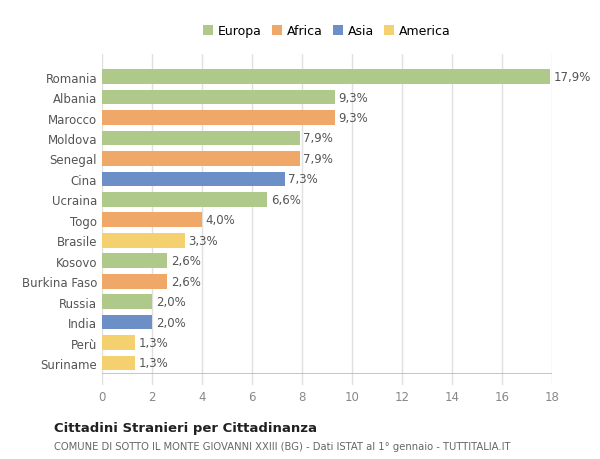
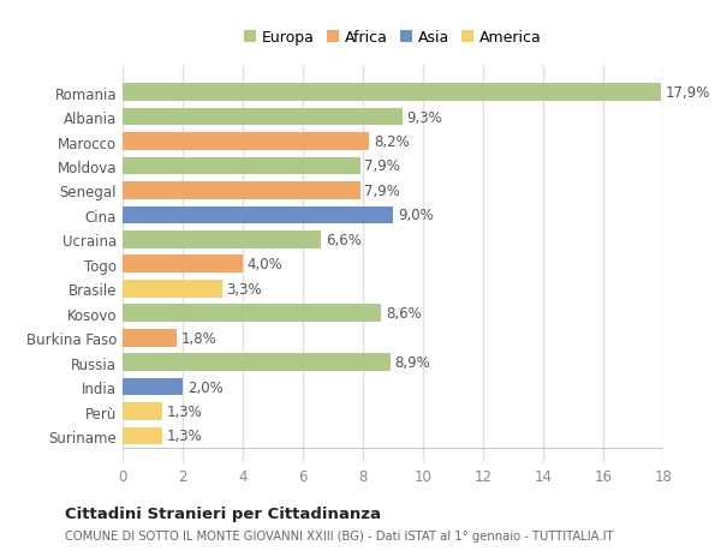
Marocco: 9,3% -> 8,2%
Cina: 7,3% -> 9,0%
Kosovo: 2,6% -> 8,6%
Burkina Faso: 2,6% -> 1,8%
Russia: 2,0% -> 8,9%
